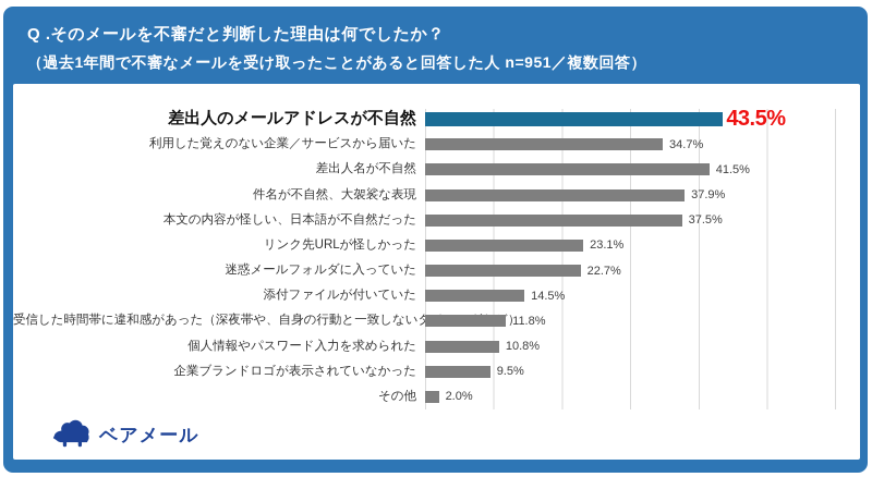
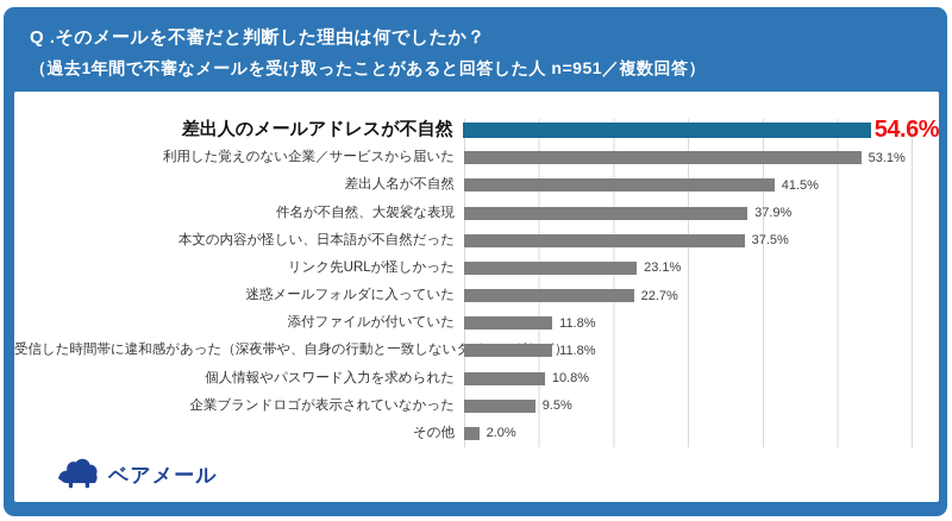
差出人のメールアドレスが不自然: 43.5% -> 54.6%
利用した覚えのない企業／サービスから届いた: 34.7% -> 53.1%
添付ファイルが付いていた: 14.5% -> 11.8%
